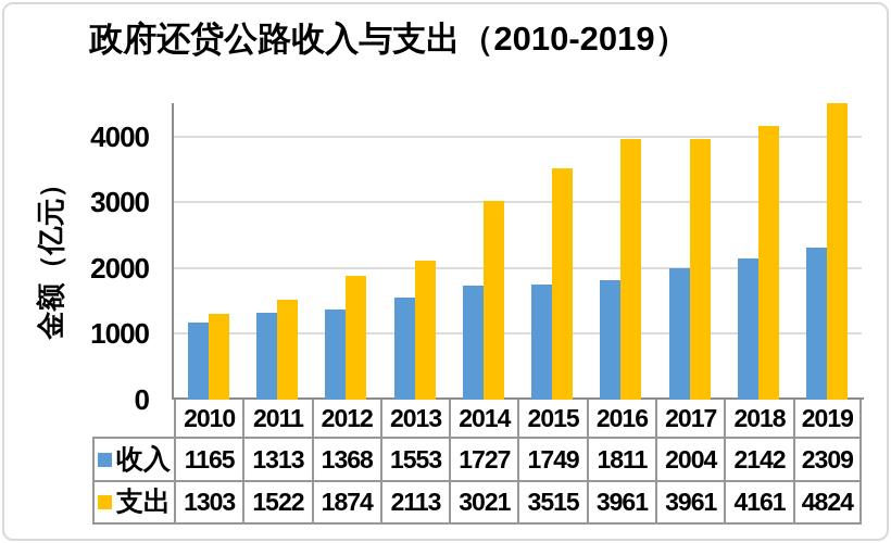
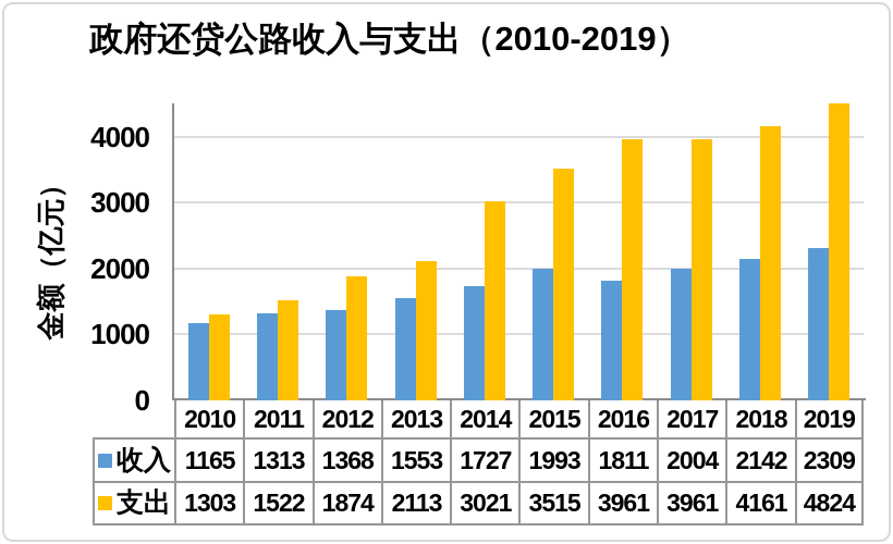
收入/2015: 1749 -> 1993
